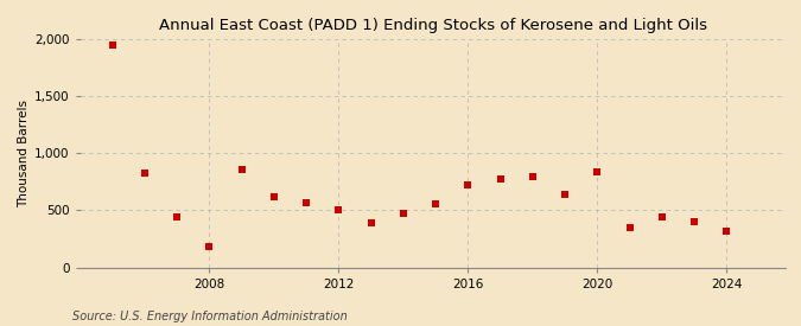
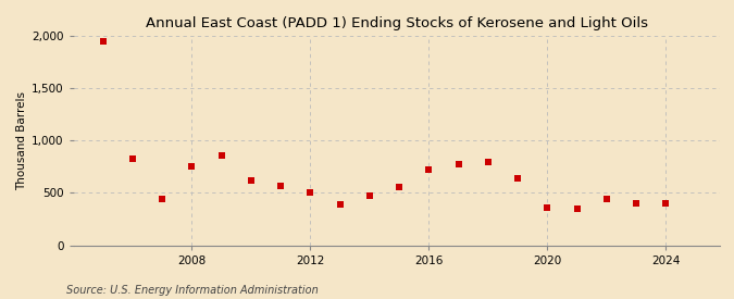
2008: 180 -> 760
2020: 840 -> 360
2024: 320 -> 400
